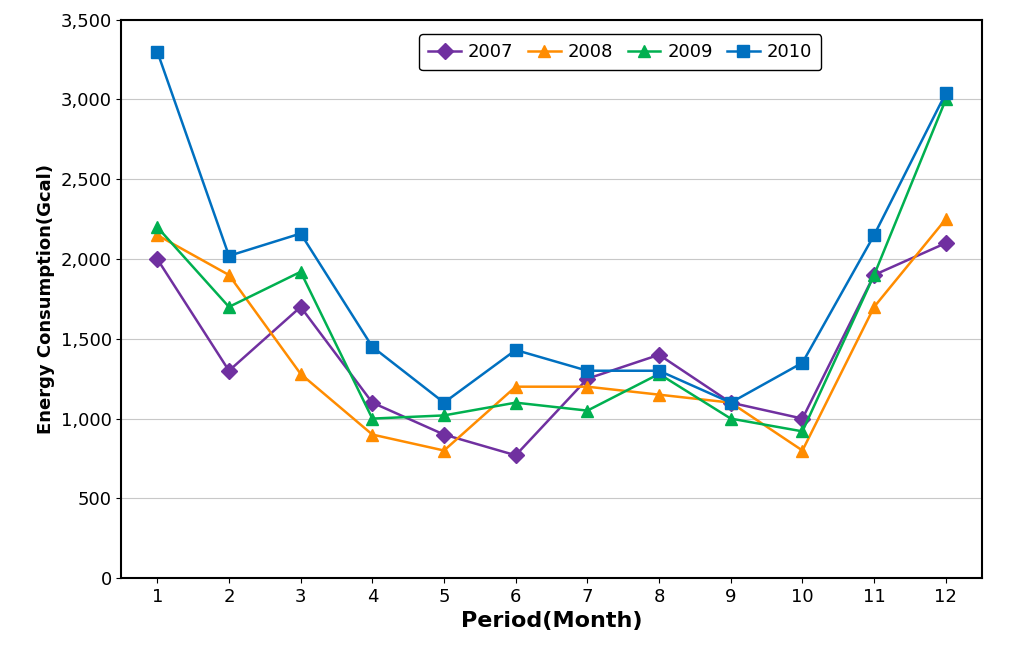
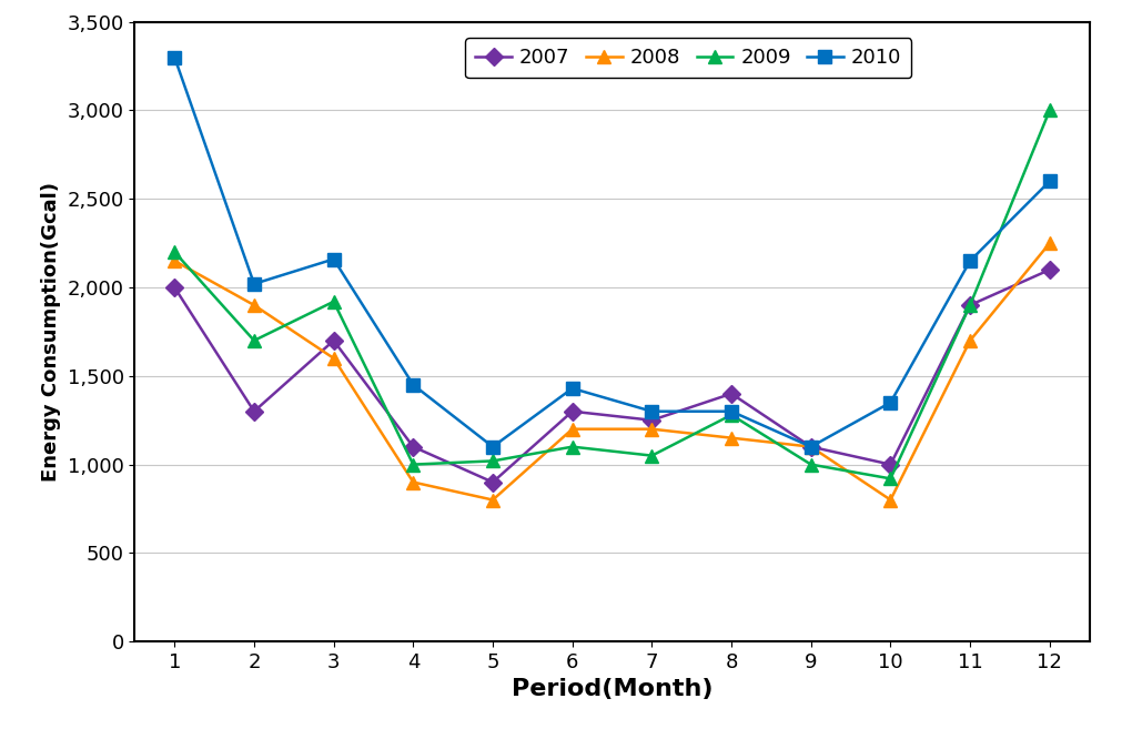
2008/3: 1,280 -> 1,600
2007/6: 770 -> 1,300
2010/12: 3,040 -> 2,600
